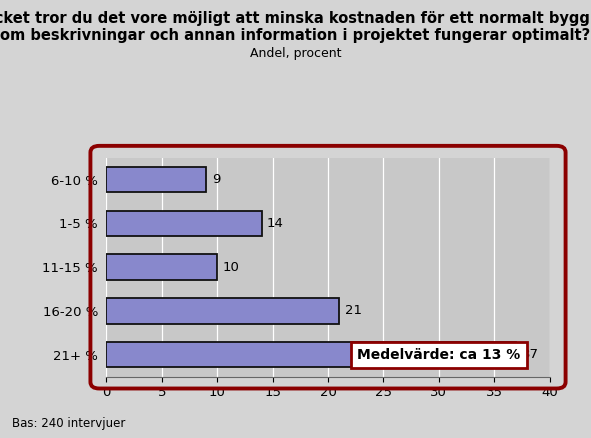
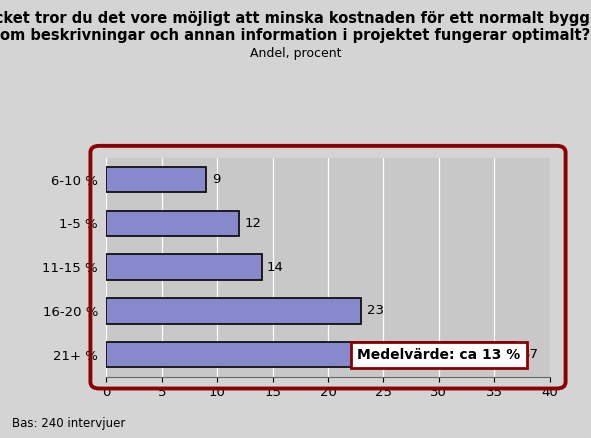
1-5 %: 14 -> 12
11-15 %: 10 -> 14
16-20 %: 21 -> 23
